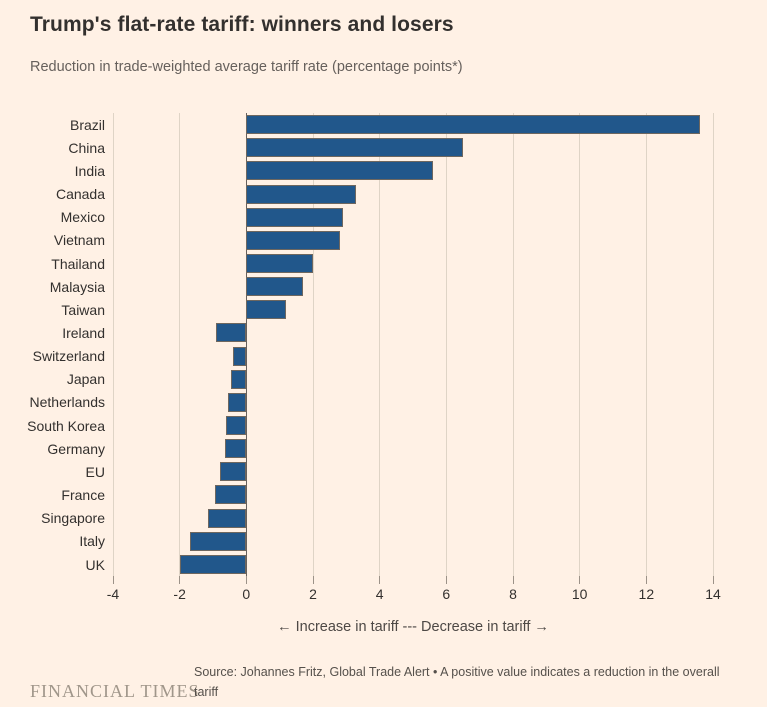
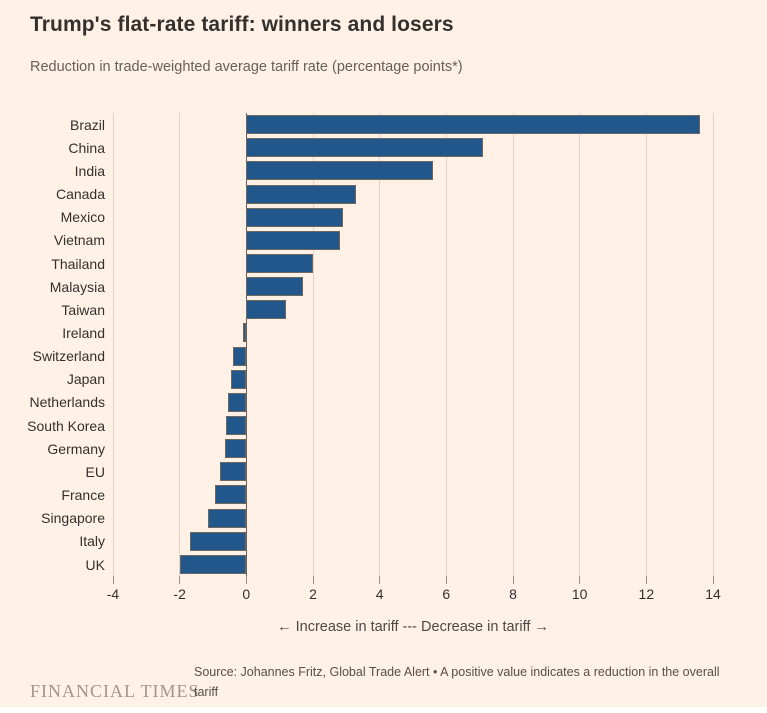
China: 6.5 -> 7.1
Ireland: -0.9 -> -0.1
